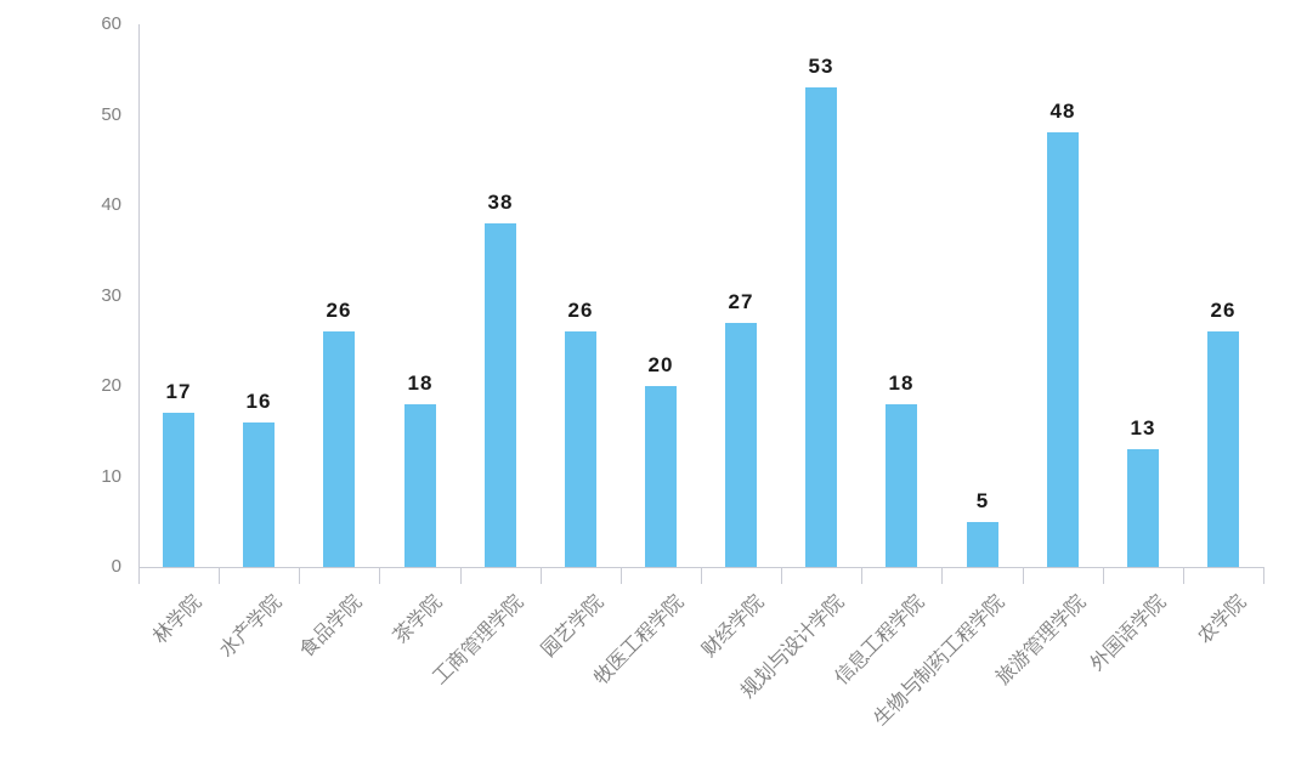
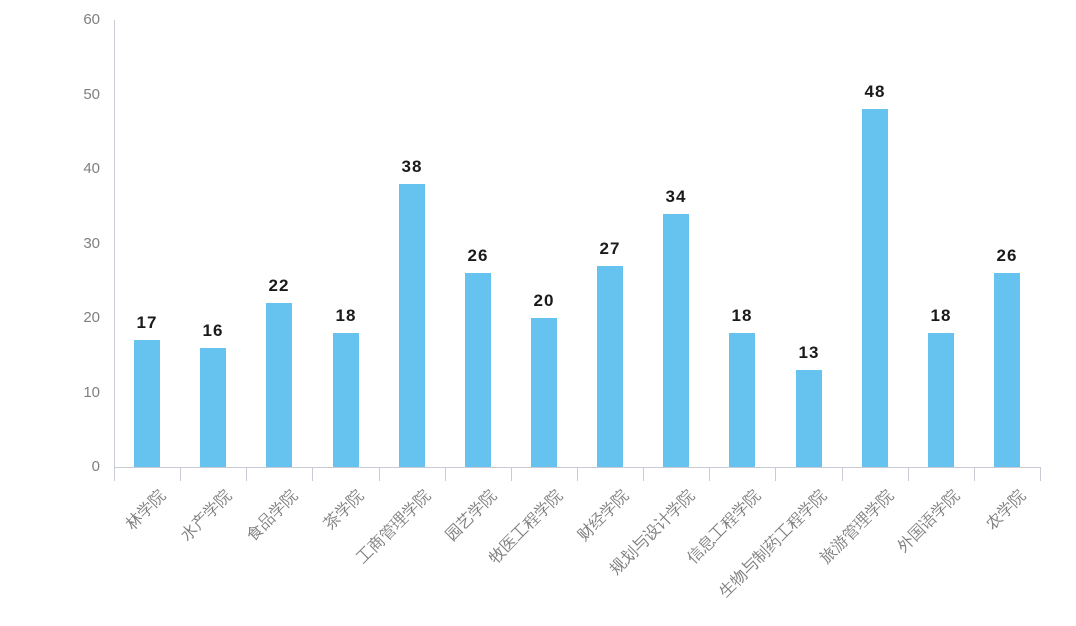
食品学院: 26 -> 22
规划与设计学院: 53 -> 34
生物与制药工程学院: 5 -> 13
外国语学院: 13 -> 18
